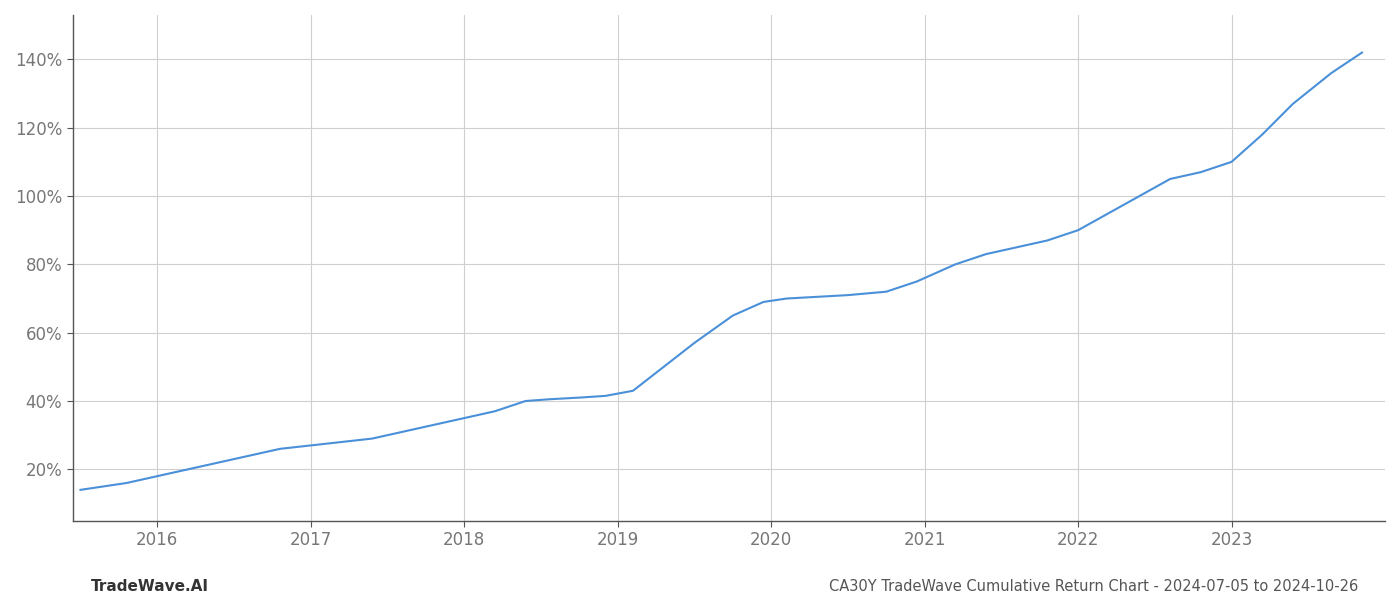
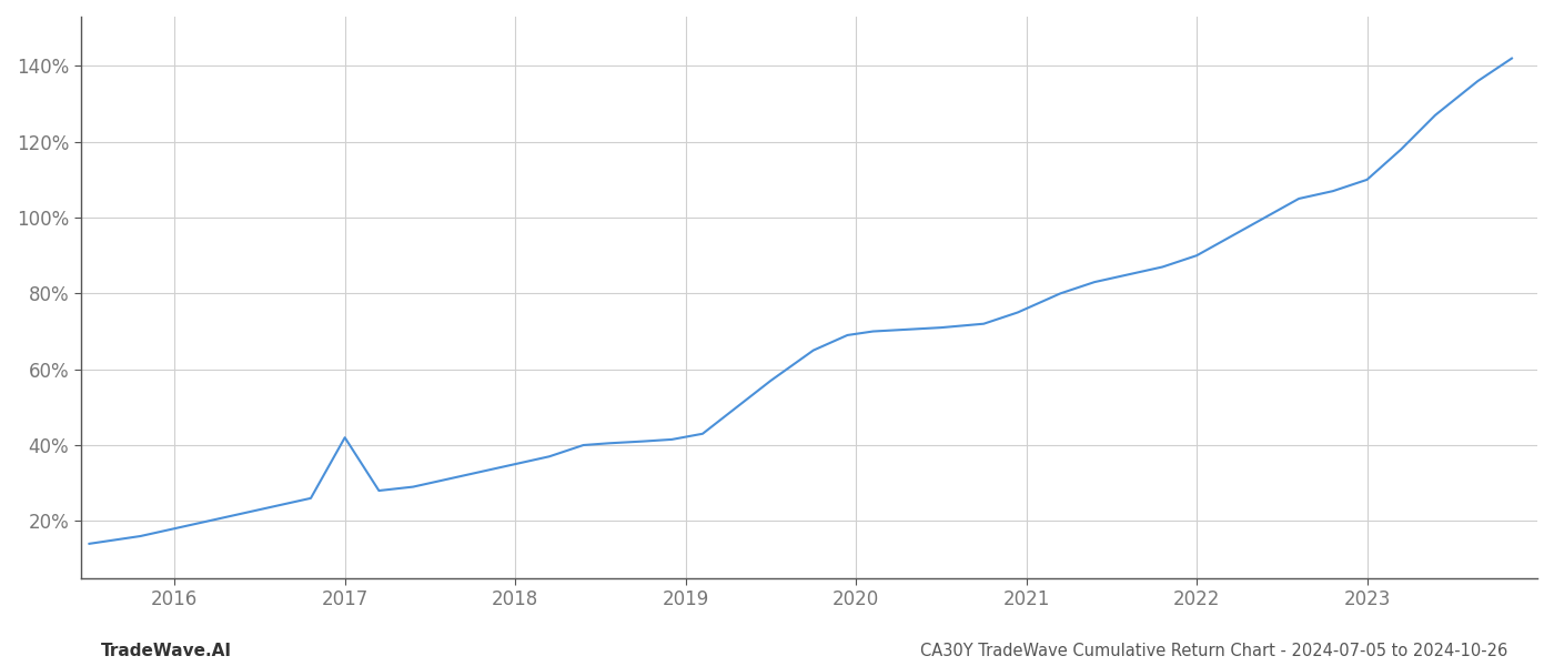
2017: 27.0% -> 42.0%
